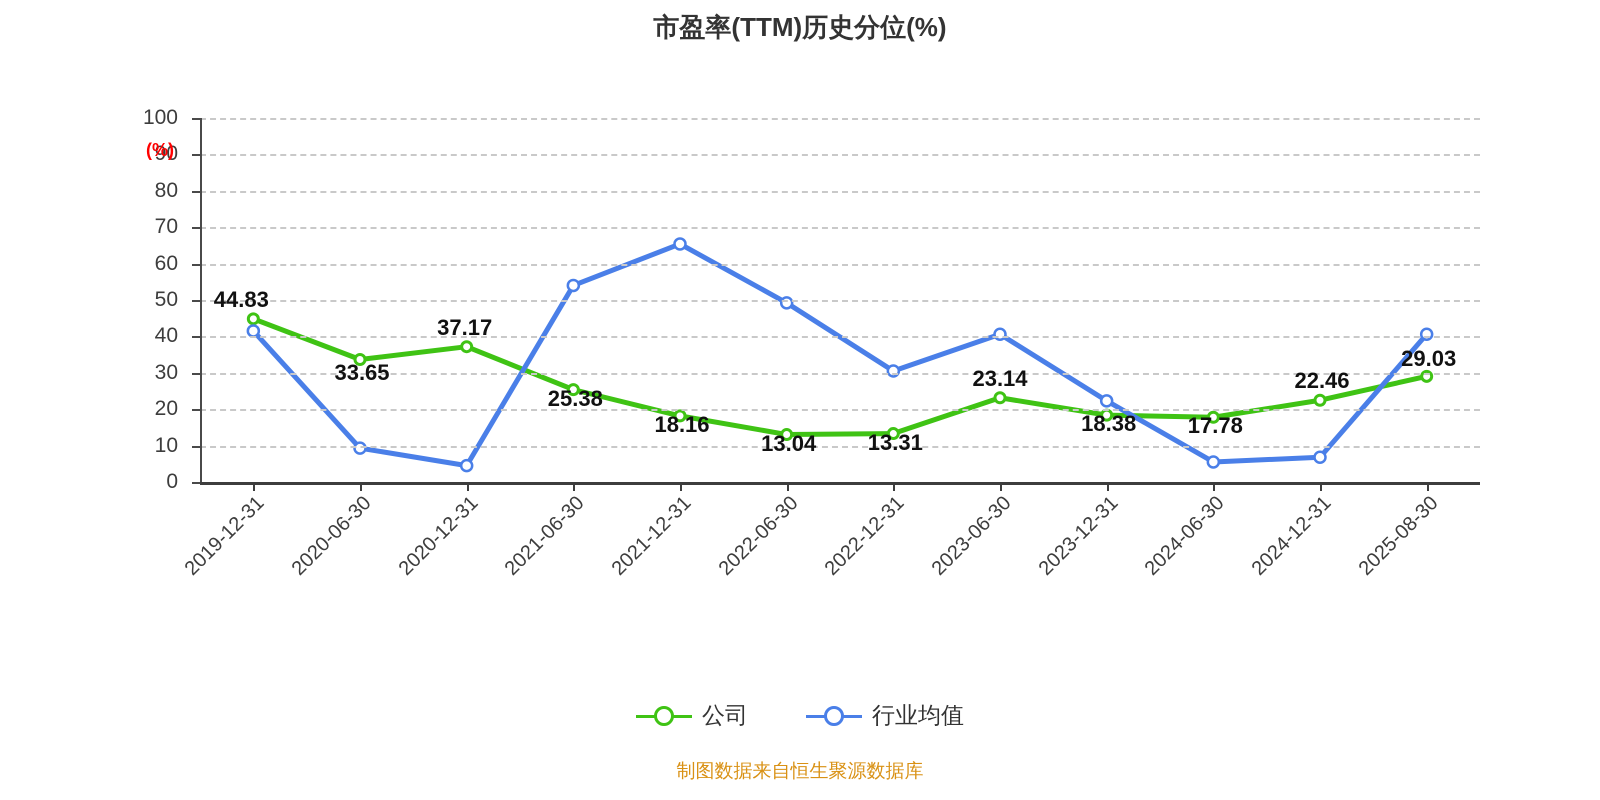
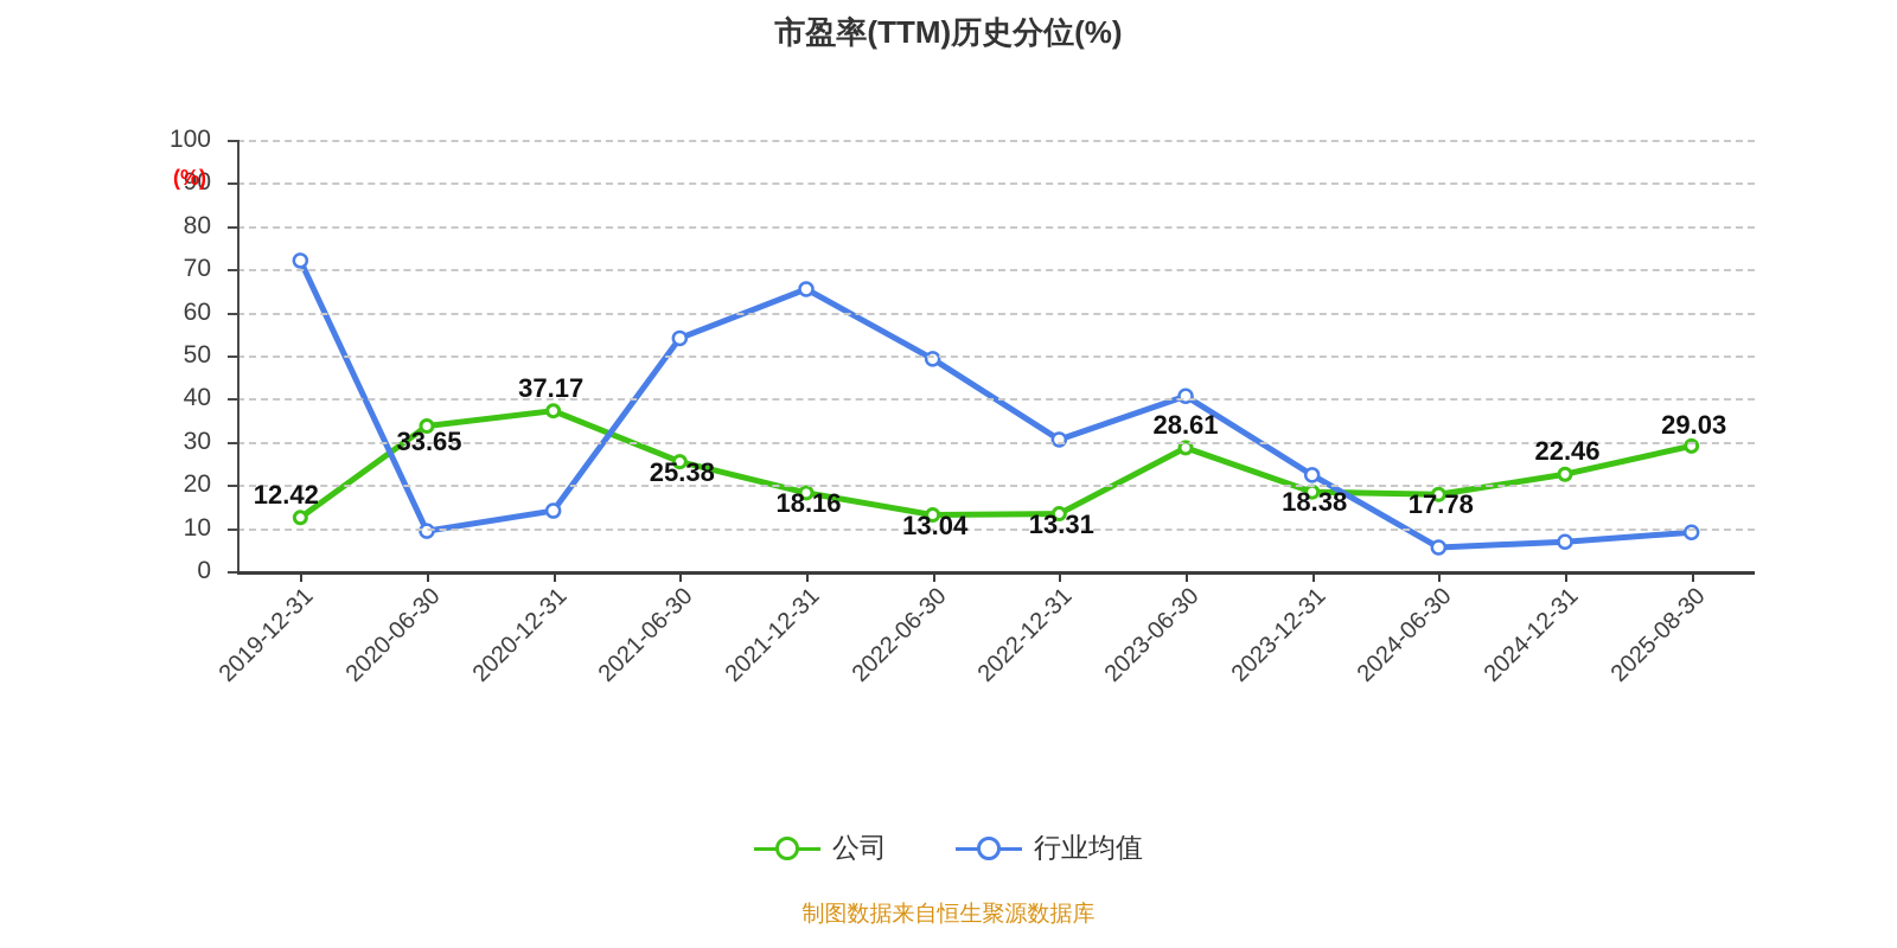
公司/2019-12-31: 44.83 -> 12.42
行业均值/2019-12-31: 42 -> 72
行业均值/2020-12-31: 4 -> 14
公司/2023-06-30: 23.14 -> 28.61
行业均值/2025-08-30: 41 -> 9
